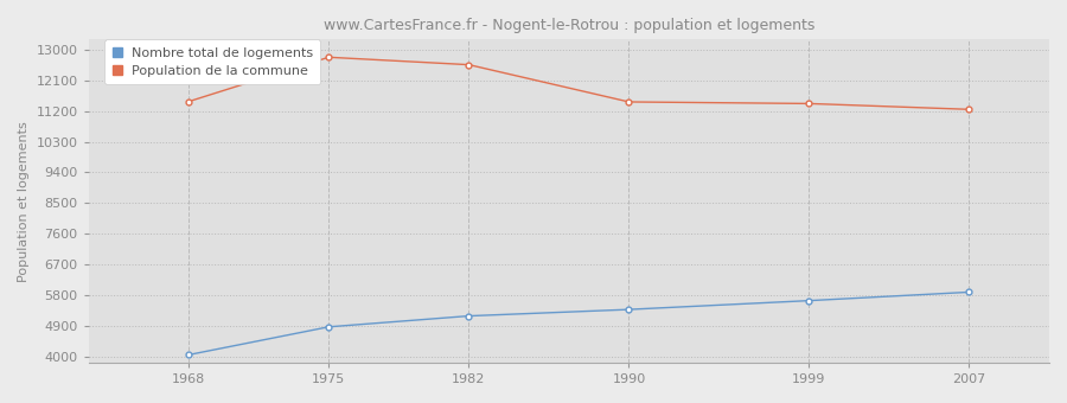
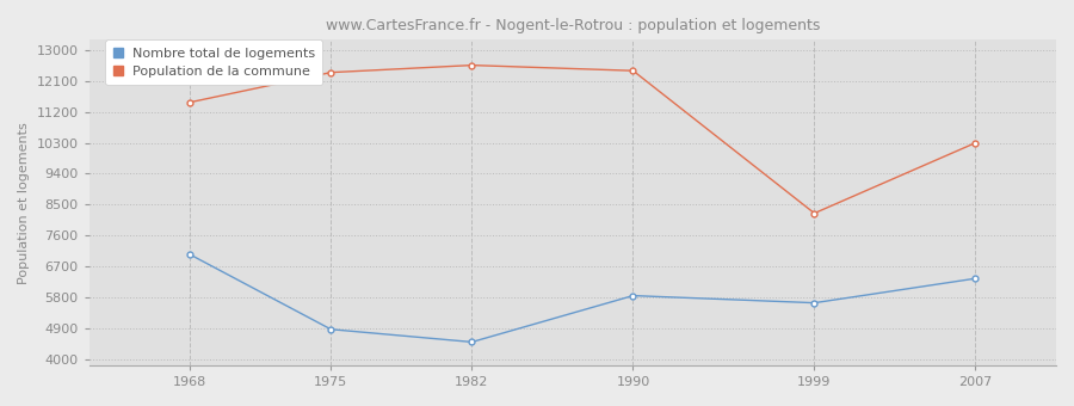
Nombre total de logements/1968: 4050 -> 7050
Population de la commune/1975: 12780 -> 12350
Nombre total de logements/1982: 5190 -> 4500
Nombre total de logements/1990: 5380 -> 5850
Population de la commune/1990: 11470 -> 12400
Population de la commune/1999: 11420 -> 8250
Nombre total de logements/2007: 5890 -> 6350
Population de la commune/2007: 11250 -> 10300
